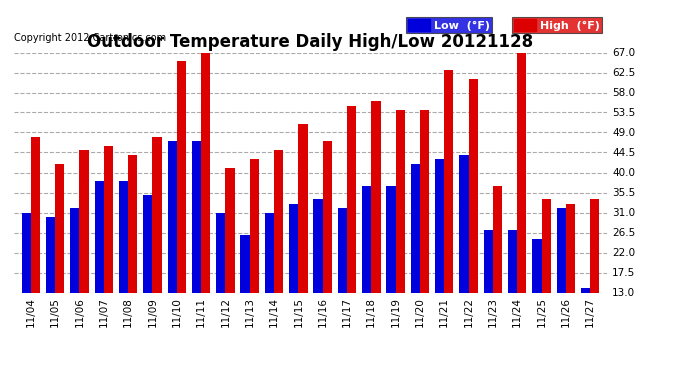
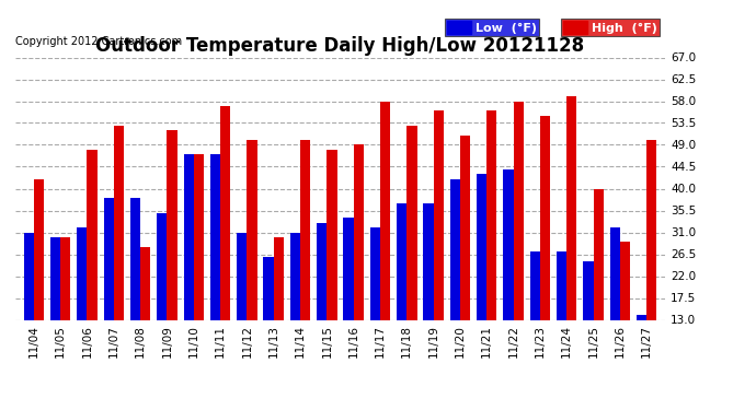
High (°F)/11/04: 48 -> 42
High (°F)/11/05: 42 -> 30
High (°F)/11/06: 45 -> 48
High (°F)/11/07: 46 -> 53
High (°F)/11/08: 44 -> 28
High (°F)/11/09: 48 -> 52
High (°F)/11/10: 65 -> 47
High (°F)/11/11: 67 -> 57
High (°F)/11/12: 41 -> 50
High (°F)/11/13: 43 -> 30
High (°F)/11/14: 45 -> 50
High (°F)/11/15: 51 -> 48
High (°F)/11/16: 47 -> 49
High (°F)/11/17: 55 -> 58
High (°F)/11/18: 56 -> 53
High (°F)/11/19: 54 -> 56
High (°F)/11/20: 54 -> 51
High (°F)/11/21: 63 -> 56
High (°F)/11/22: 61 -> 58
High (°F)/11/23: 37 -> 55
High (°F)/11/24: 67 -> 59
High (°F)/11/25: 34 -> 40
High (°F)/11/26: 33 -> 29
High (°F)/11/27: 34 -> 50
